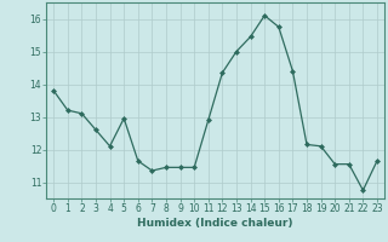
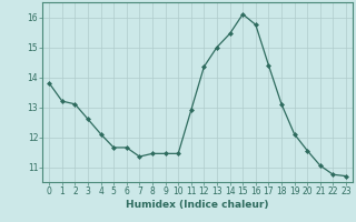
5: 12.95 -> 11.65
18: 12.15 -> 13.10
21: 11.55 -> 11.05
23: 11.65 -> 10.70
